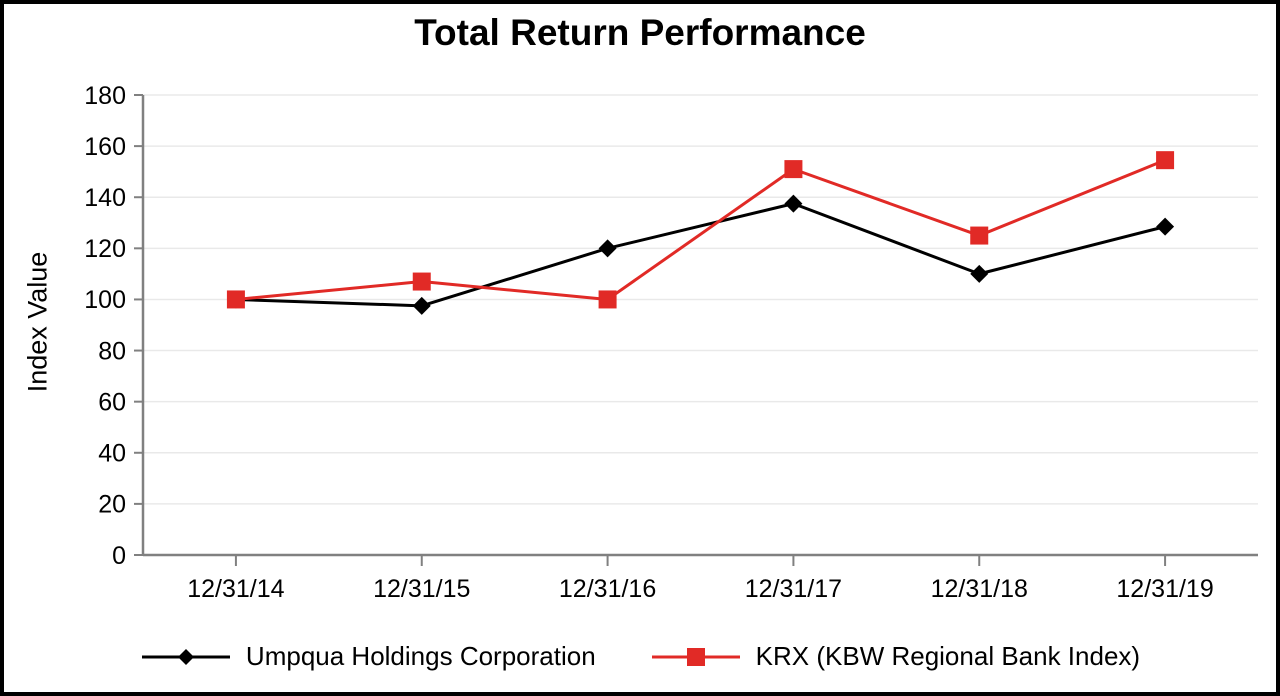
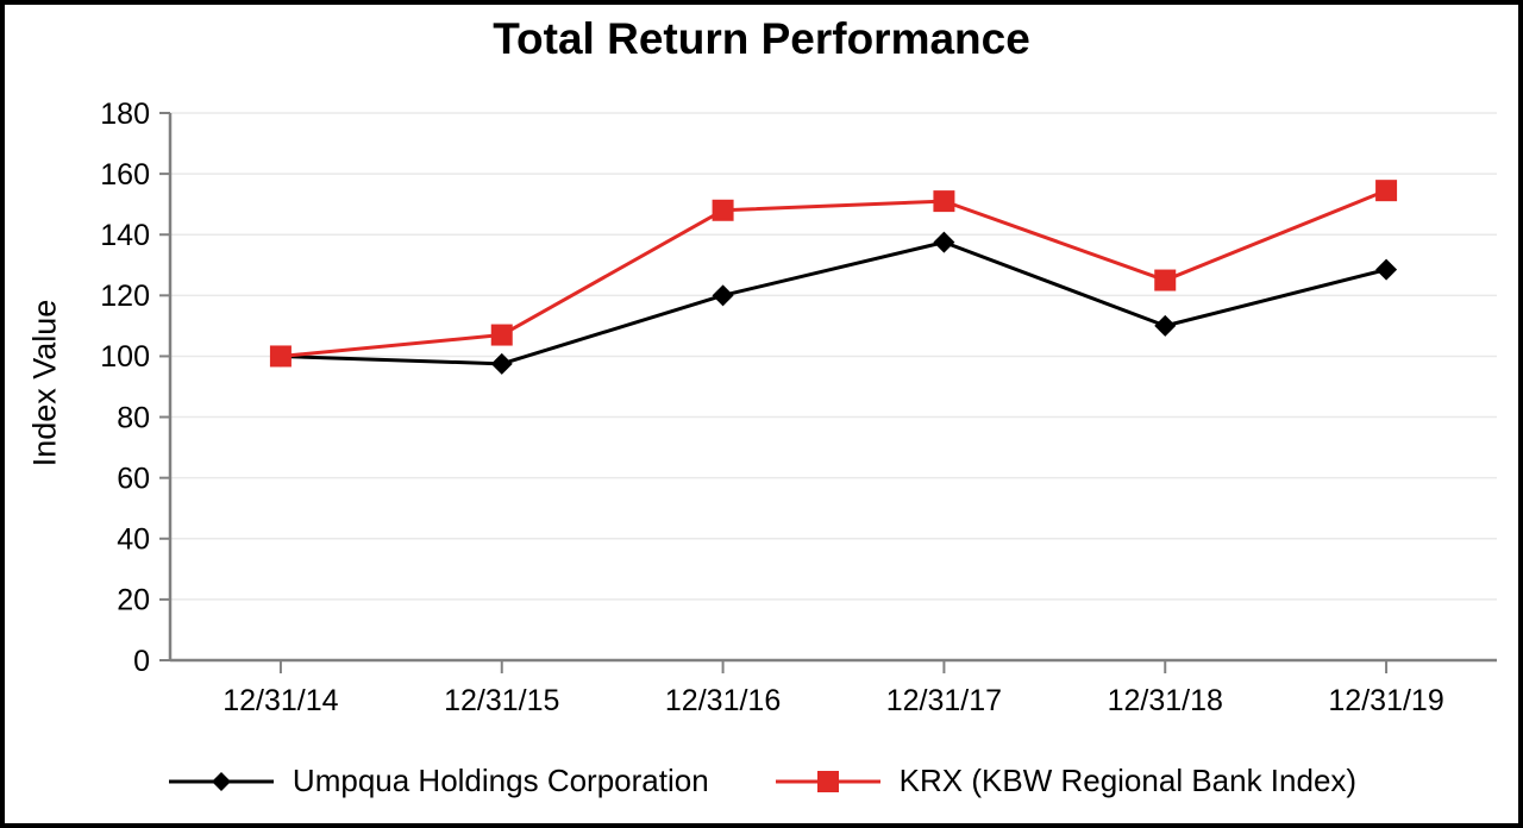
KRX (KBW Regional Bank Index)/12/31/16: 100 -> 148
